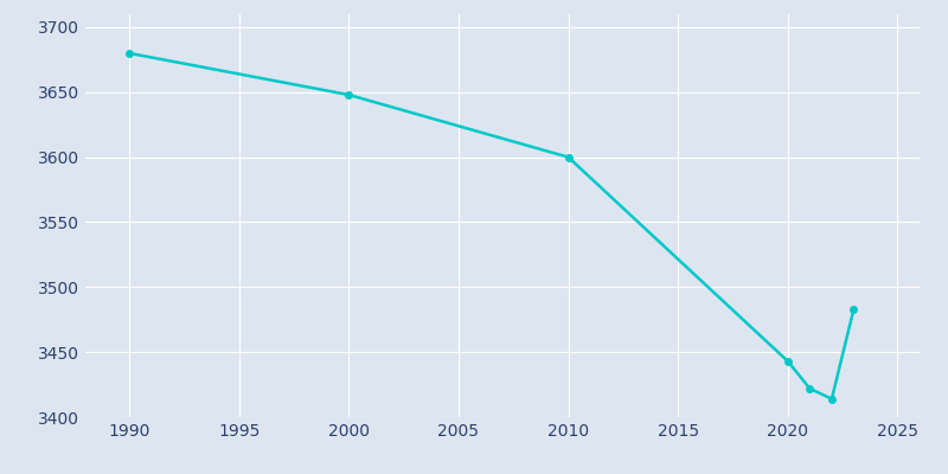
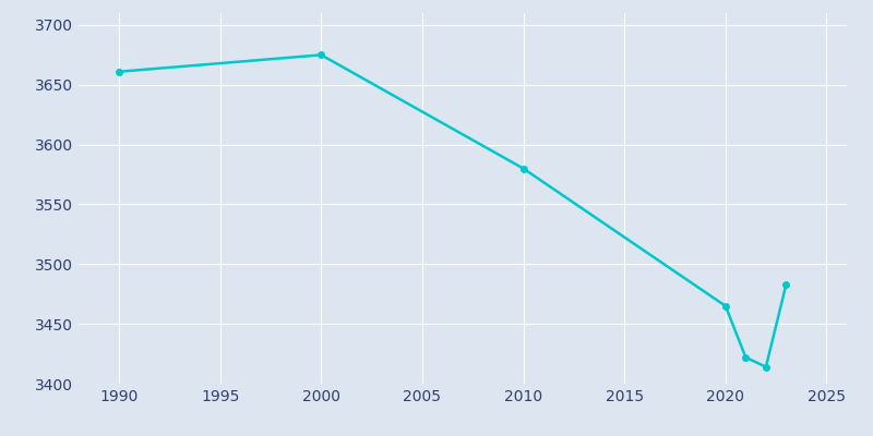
1990: 3680 -> 3661
2000: 3648 -> 3675
2010: 3600 -> 3580
2020: 3443 -> 3465
